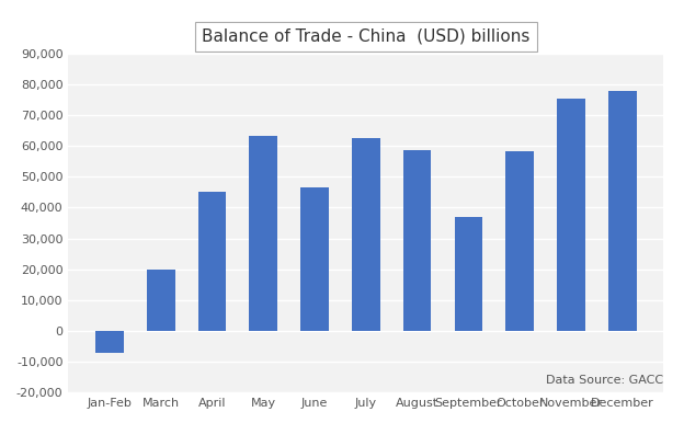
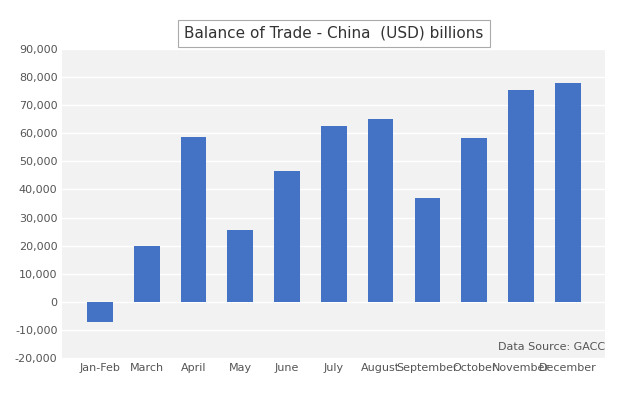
April: 45,200 -> 58,500
May: 63,200 -> 25,500
August: 58,800 -> 65,000
